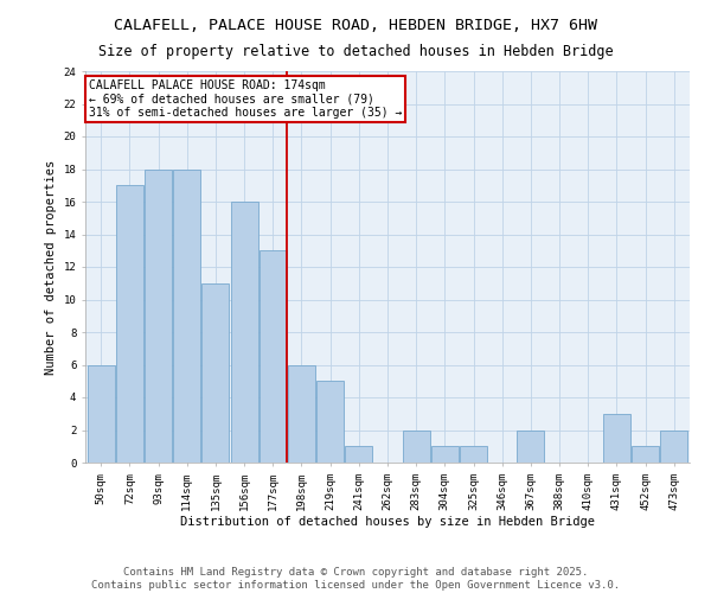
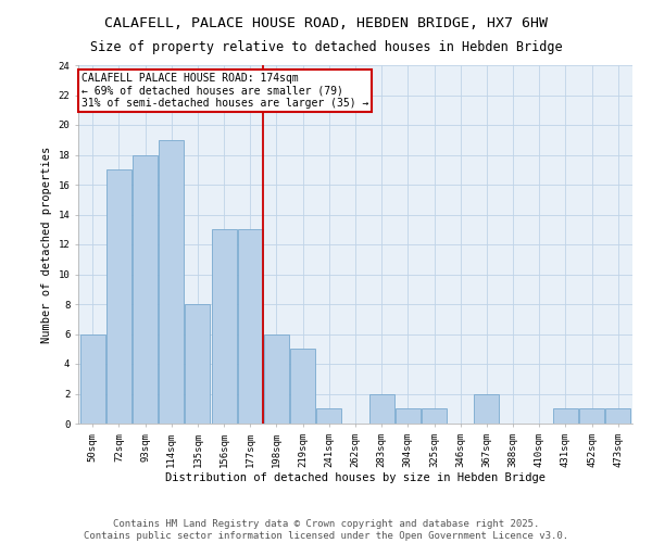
114sqm: 18 -> 19
135sqm: 11 -> 8
156sqm: 16 -> 13
431sqm: 3 -> 1
473sqm: 2 -> 1
